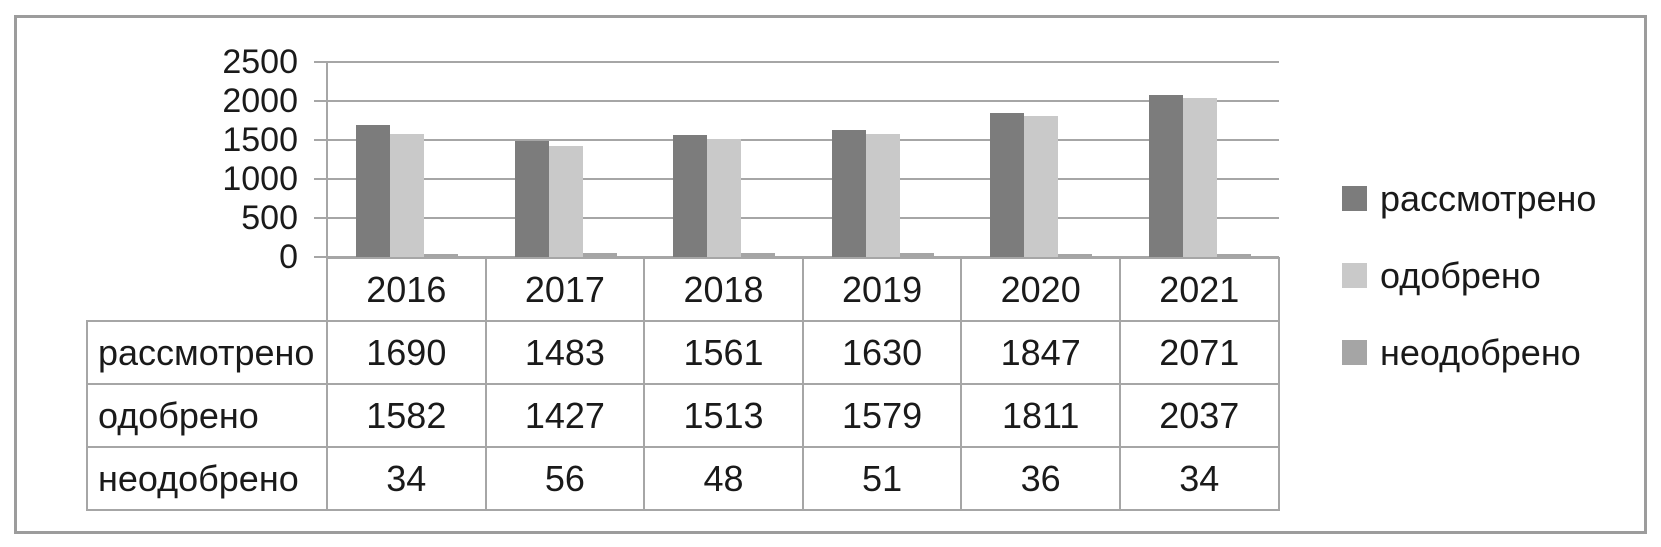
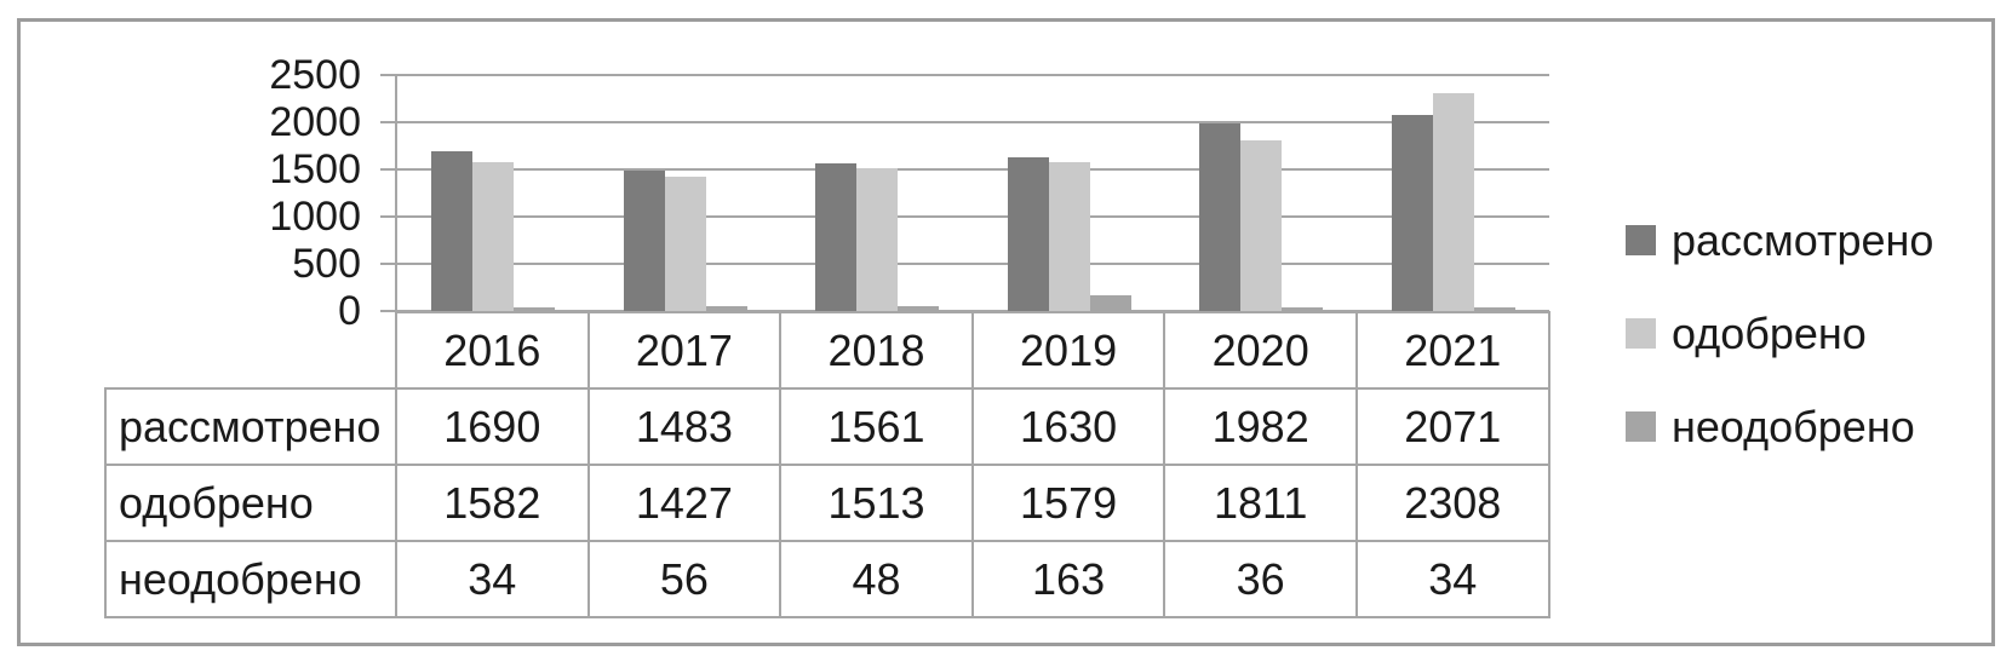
неодобрено/2019: 51 -> 163
рассмотрено/2020: 1847 -> 1982
одобрено/2021: 2037 -> 2308
